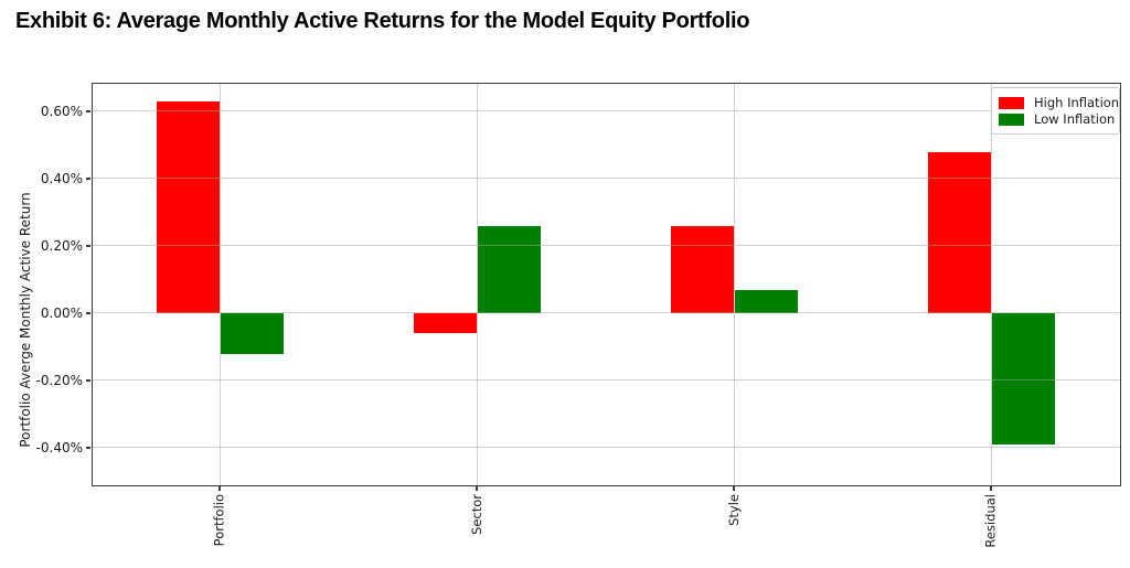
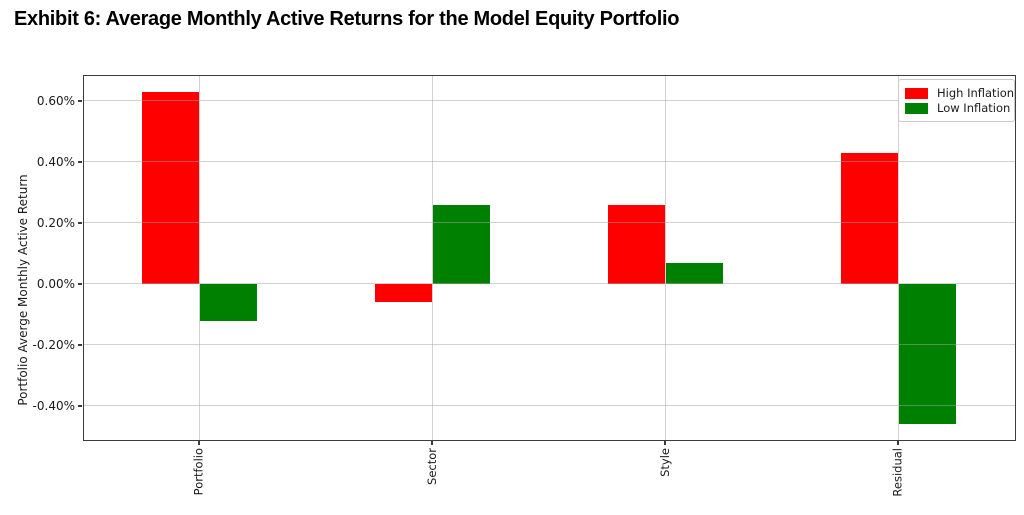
High Inflation/Residual: 0.48% -> 0.43%
Low Inflation/Residual: -0.39% -> -0.46%
